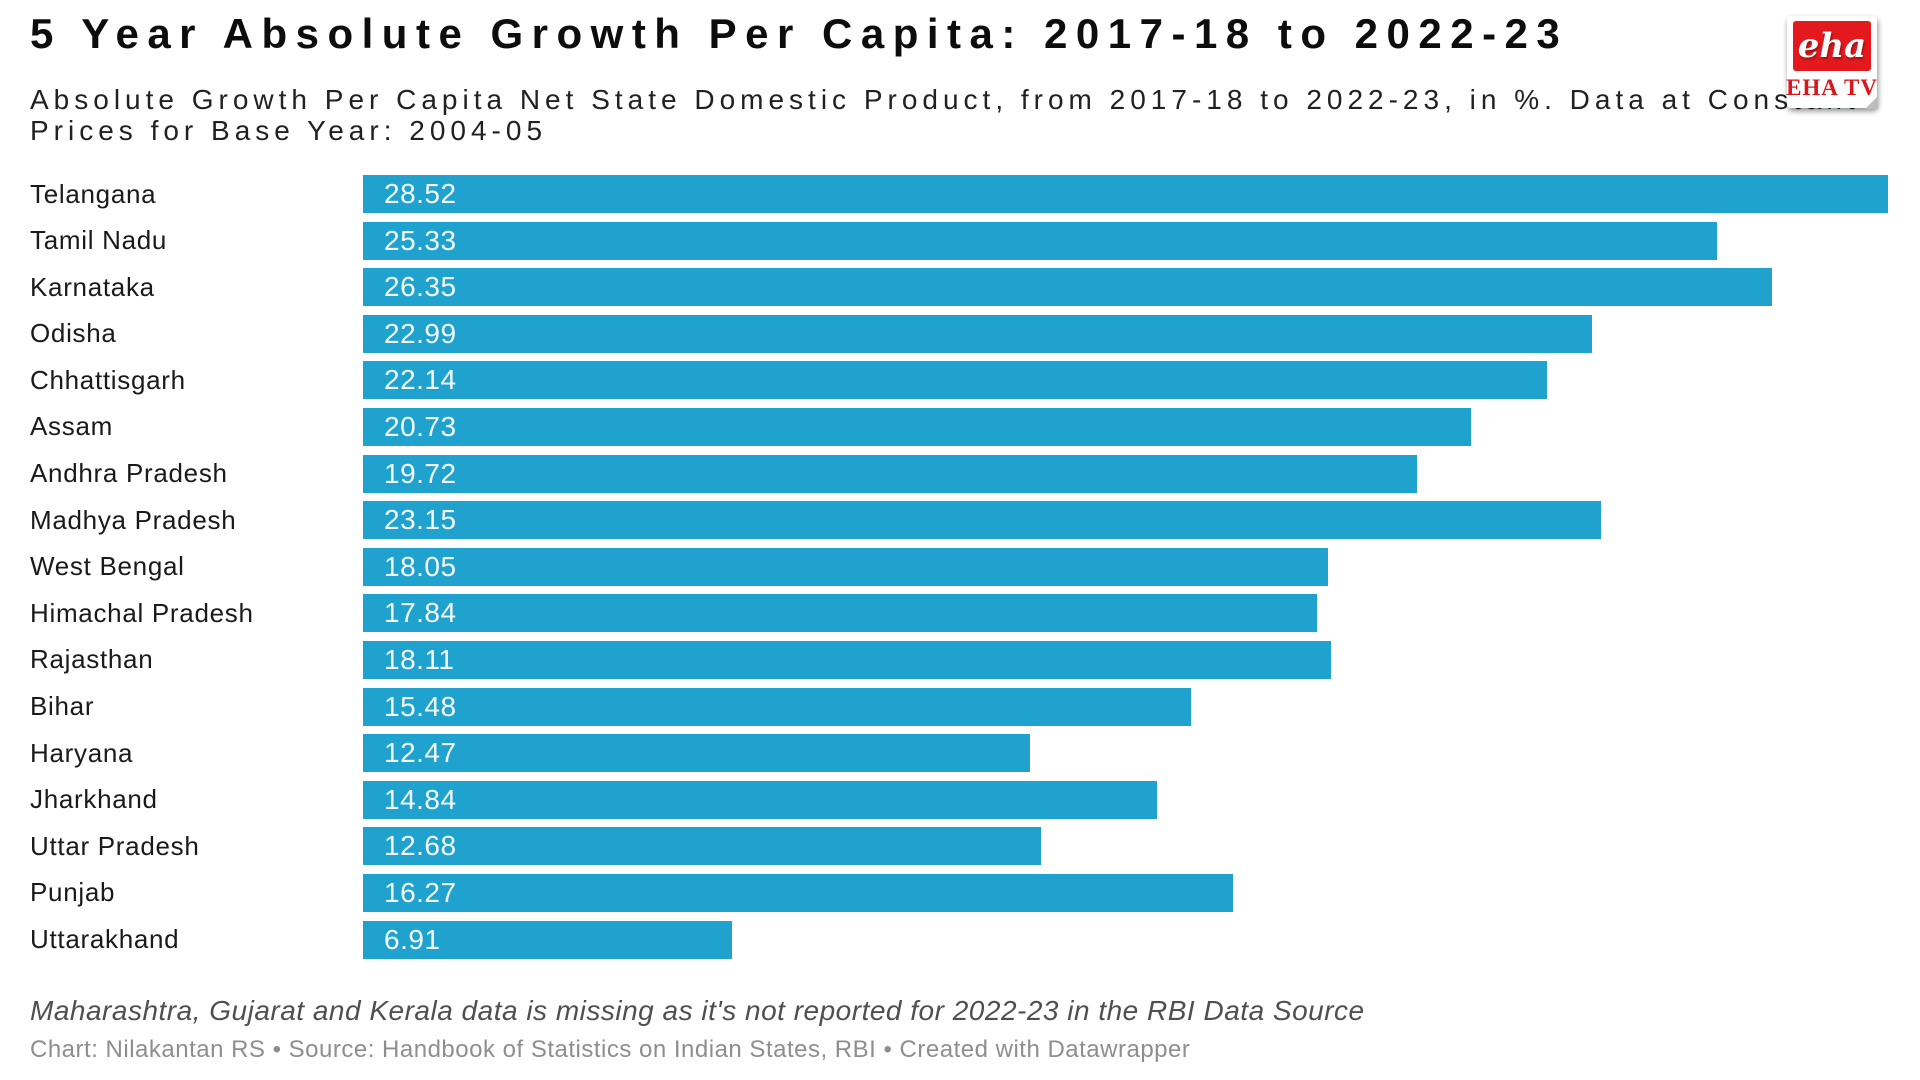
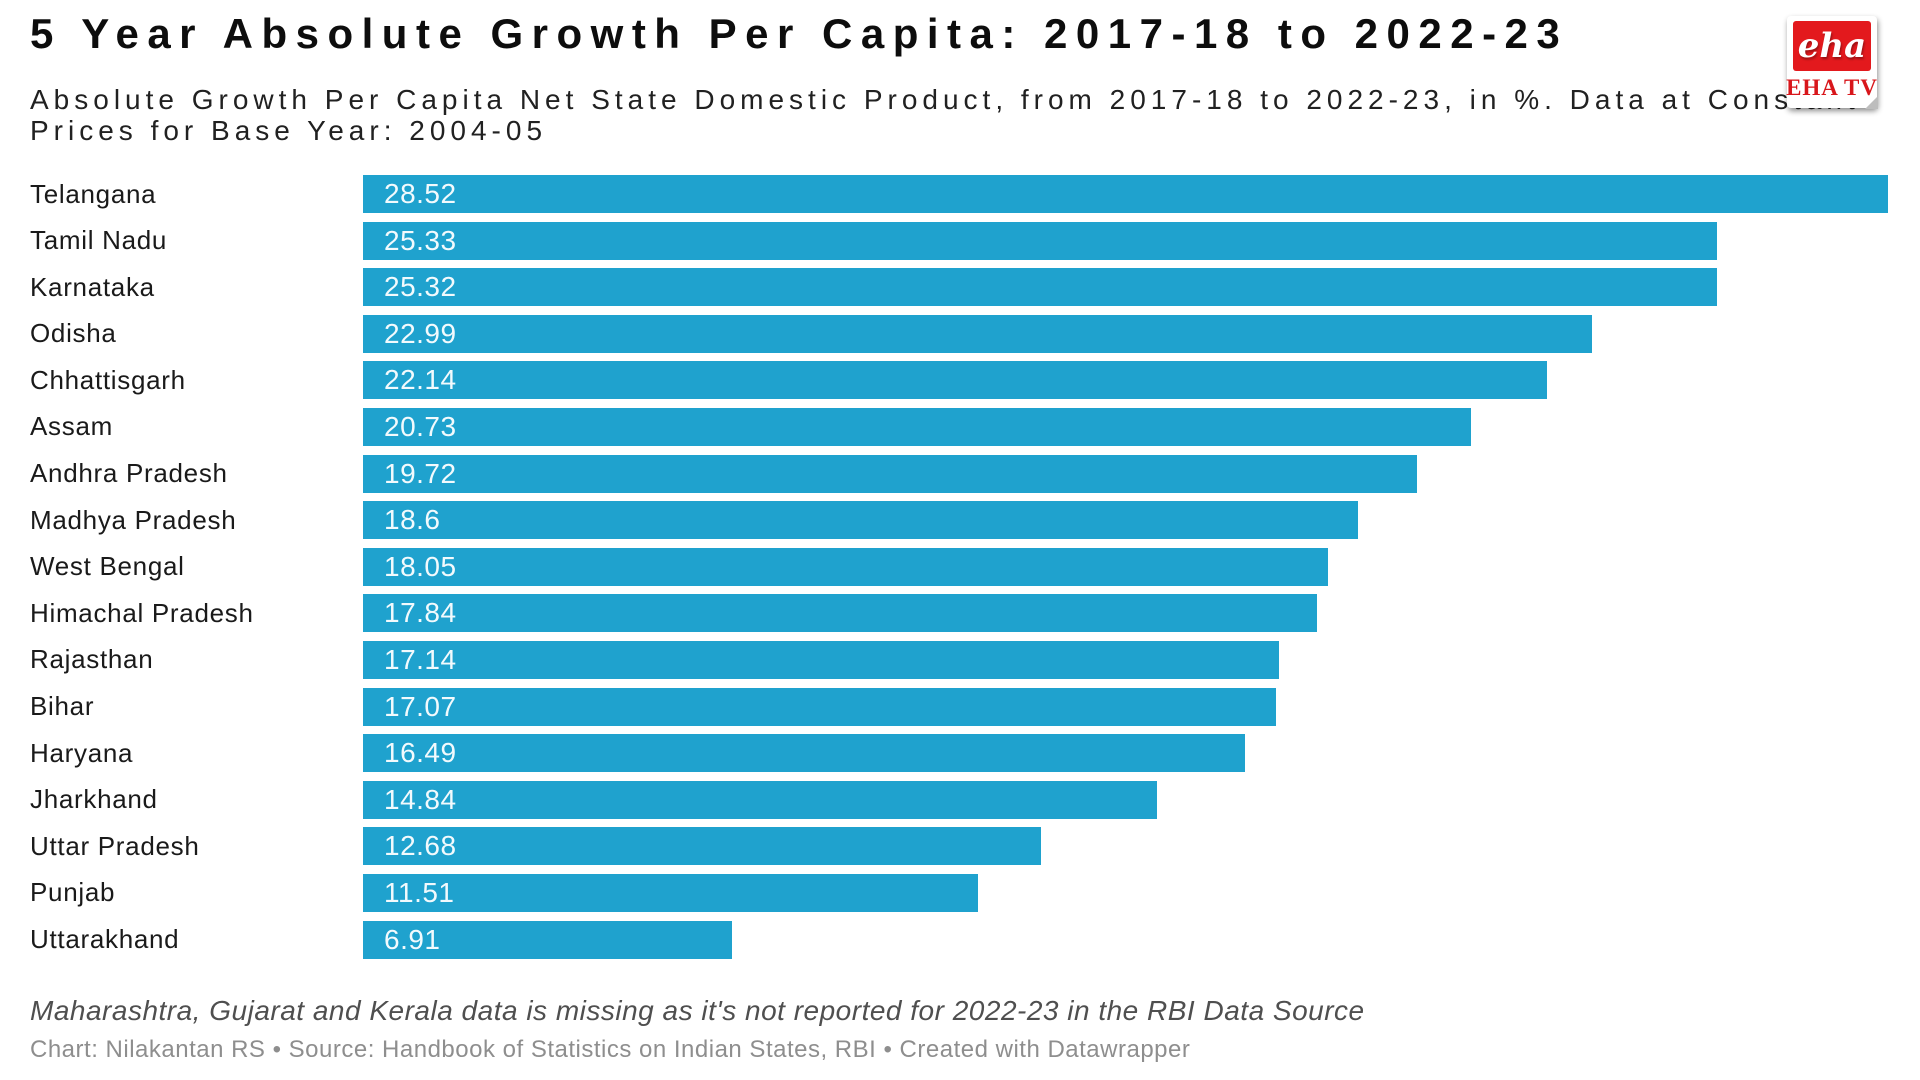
Karnataka: 26.35 -> 25.32
Madhya Pradesh: 23.15 -> 18.6
Rajasthan: 18.11 -> 17.14
Bihar: 15.48 -> 17.07
Haryana: 12.47 -> 16.49
Punjab: 16.27 -> 11.51
